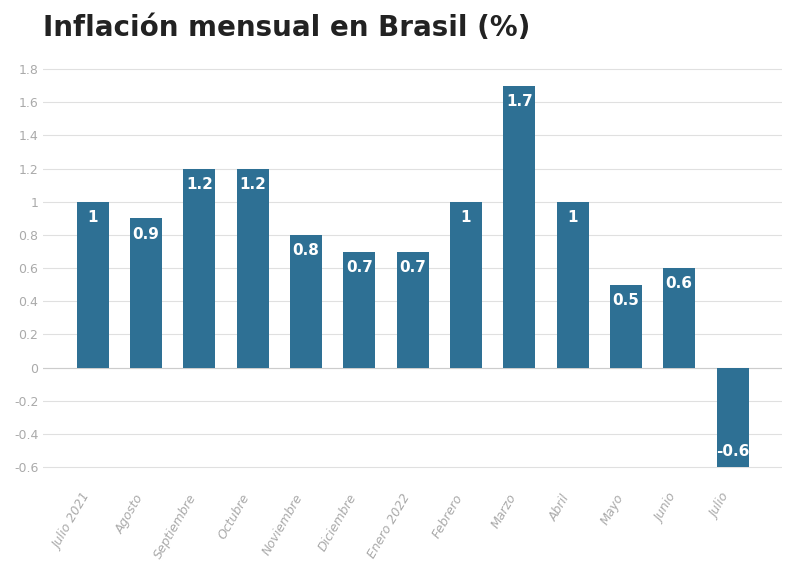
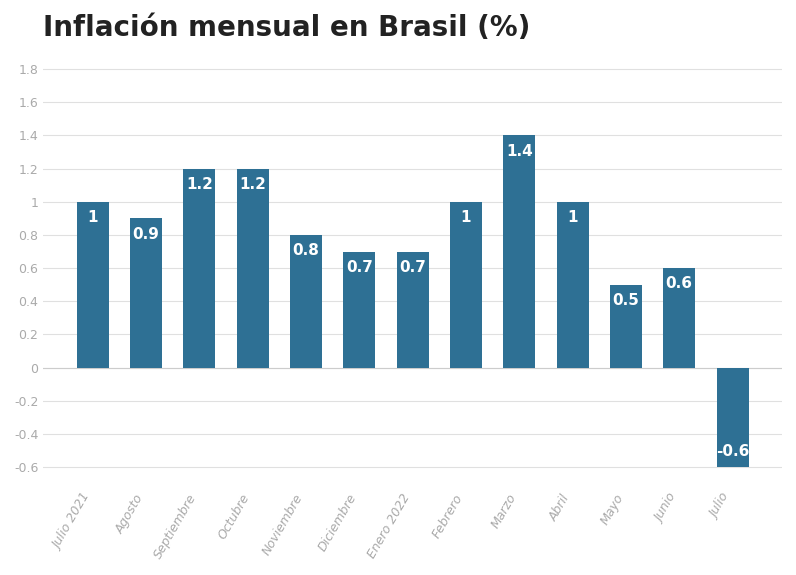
Marzo: 1.7 -> 1.4
